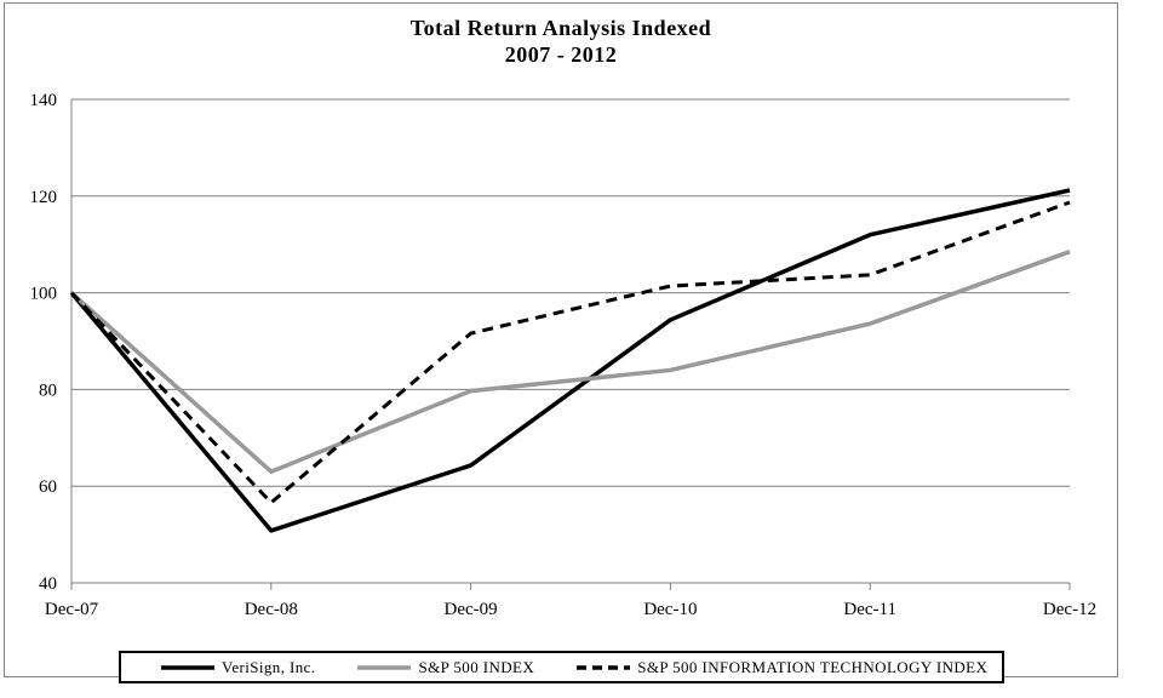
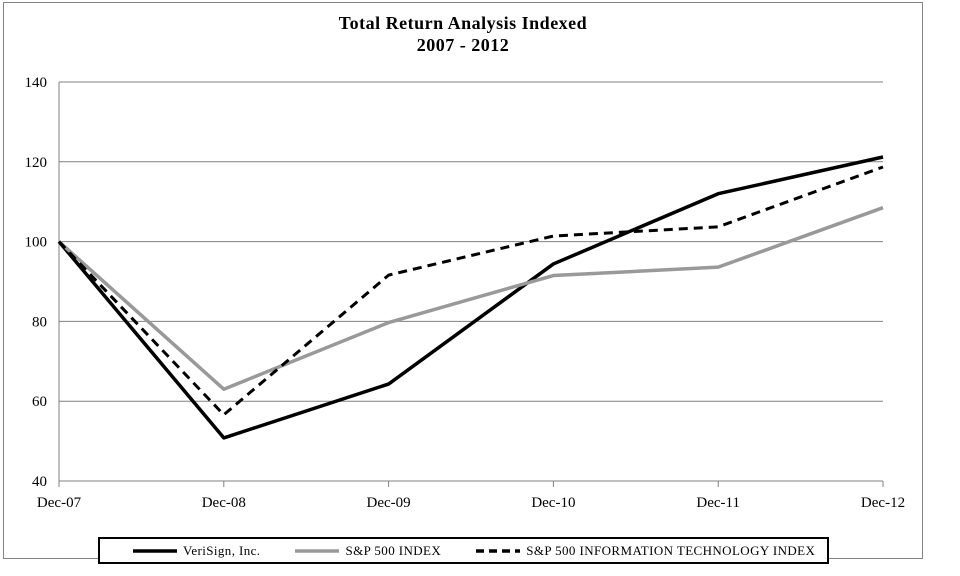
S&P 500 INDEX/Dec-10: 84 -> 92
